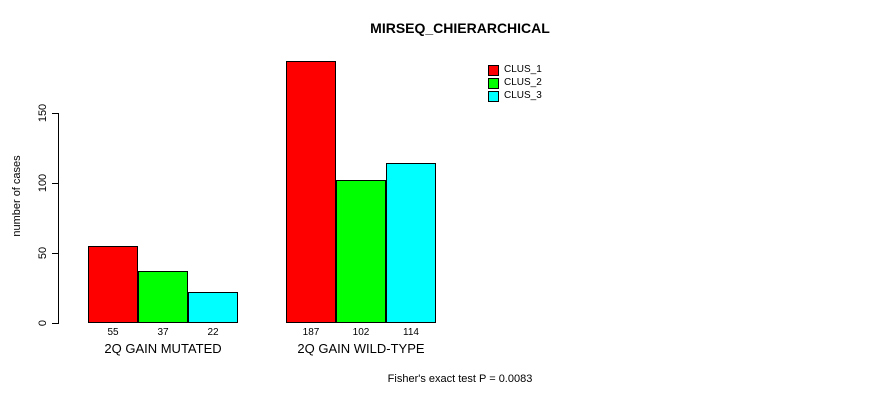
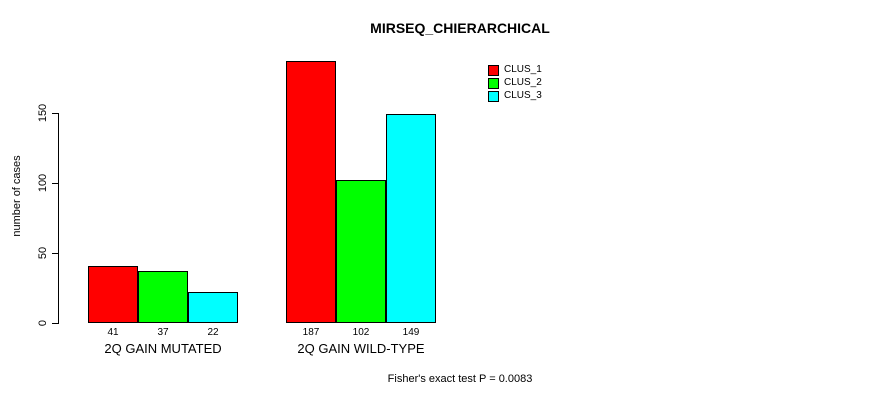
CLUS_1/2Q GAIN MUTATED: 55 -> 41
CLUS_3/2Q GAIN WILD-TYPE: 114 -> 149
